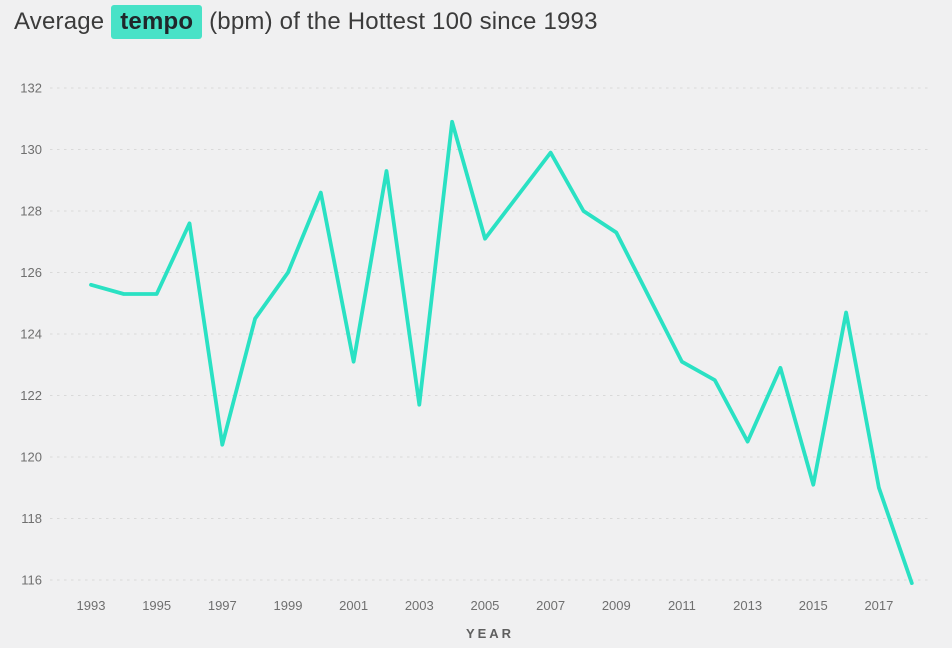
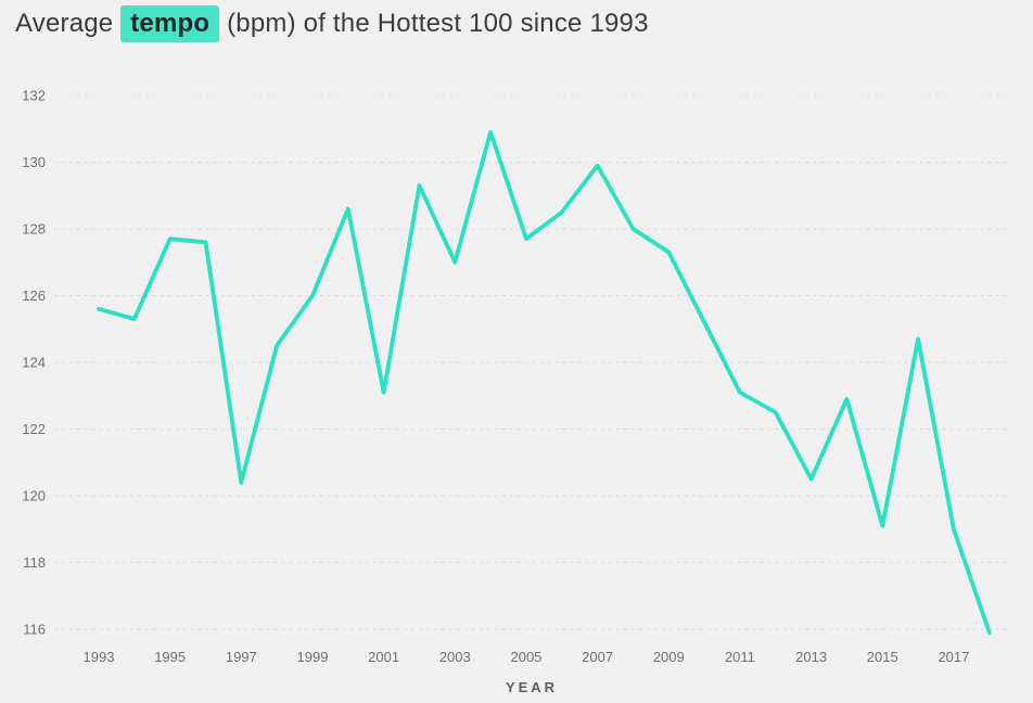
1995: 125.3 -> 127.7
2003: 121.7 -> 127.0
2005: 127.1 -> 127.7
